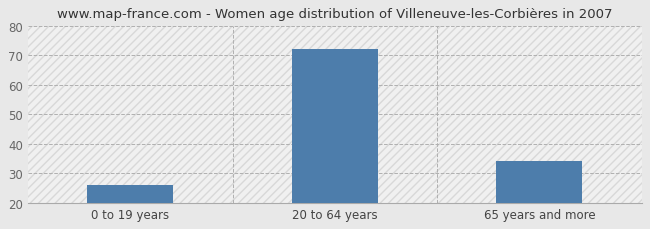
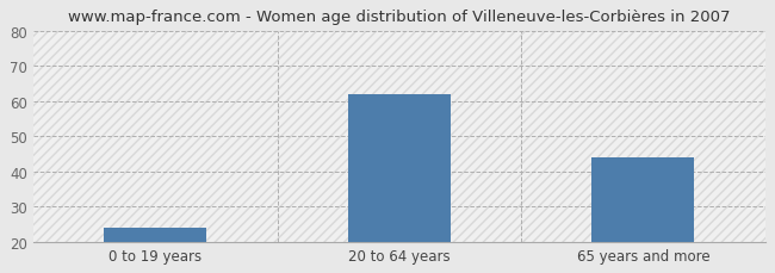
0 to 19 years: 26 -> 24
20 to 64 years: 72 -> 62
65 years and more: 34 -> 44
